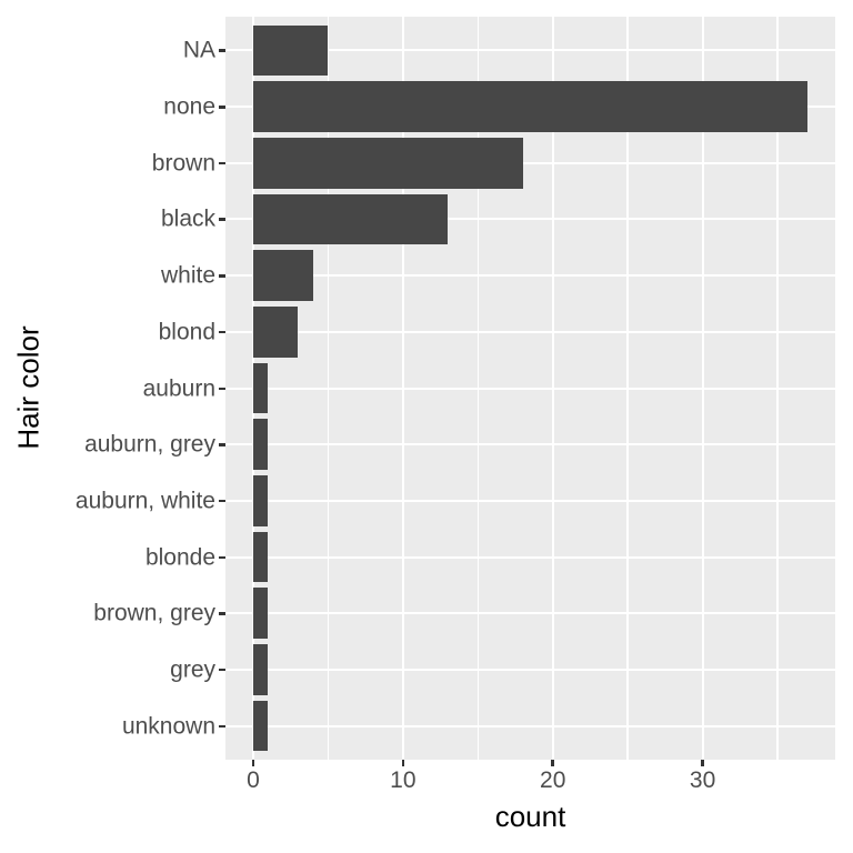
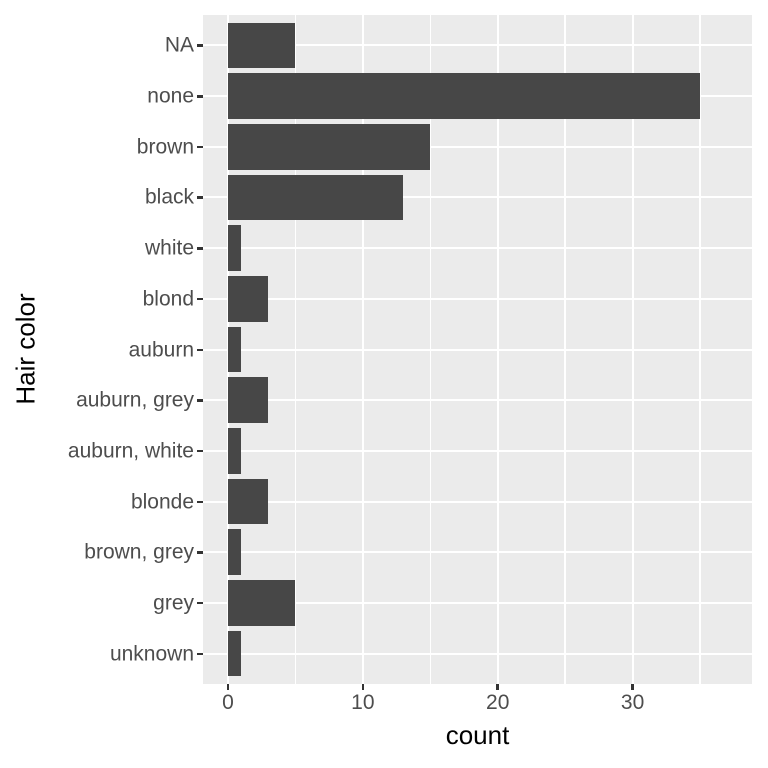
none: 37 -> 35
brown: 18 -> 15
white: 4 -> 1
auburn, grey: 1 -> 3
blonde: 1 -> 3
grey: 1 -> 5
